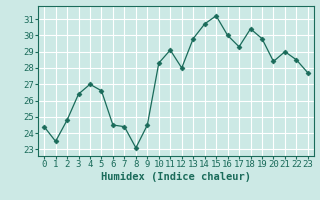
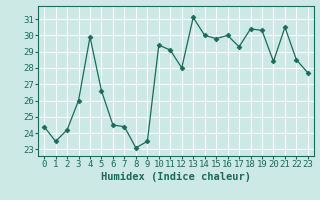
2: 24.8 -> 24.2
3: 26.4 -> 26.0
4: 27.0 -> 29.9
9: 24.5 -> 23.5
10: 28.3 -> 29.4
13: 29.8 -> 31.1
14: 30.7 -> 30.0
15: 31.2 -> 29.8
19: 29.8 -> 30.3
21: 29.0 -> 30.5
